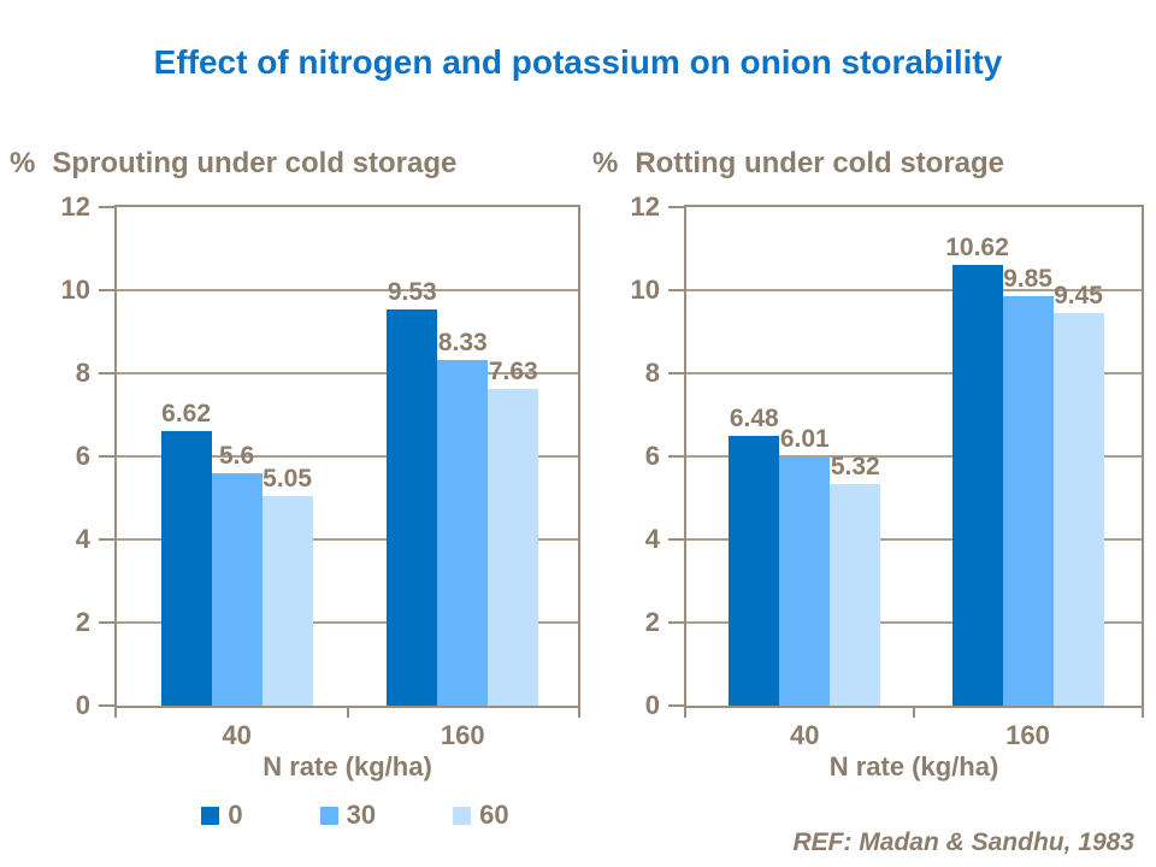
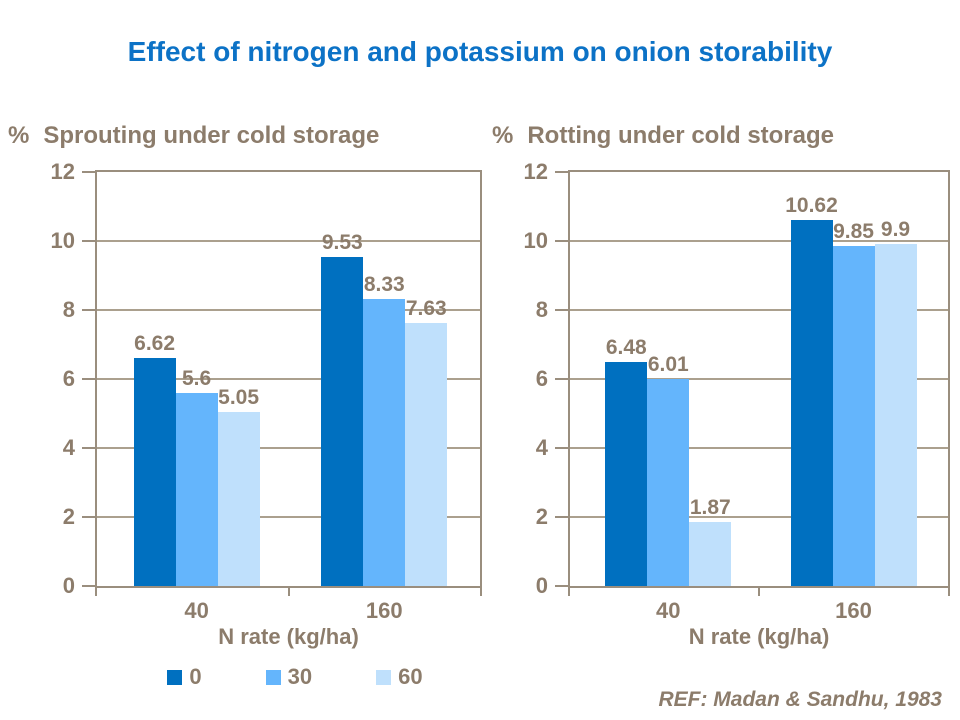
Rotting under cold storage/60/40: 5.32 -> 1.87
Rotting under cold storage/60/160: 9.45 -> 9.9
